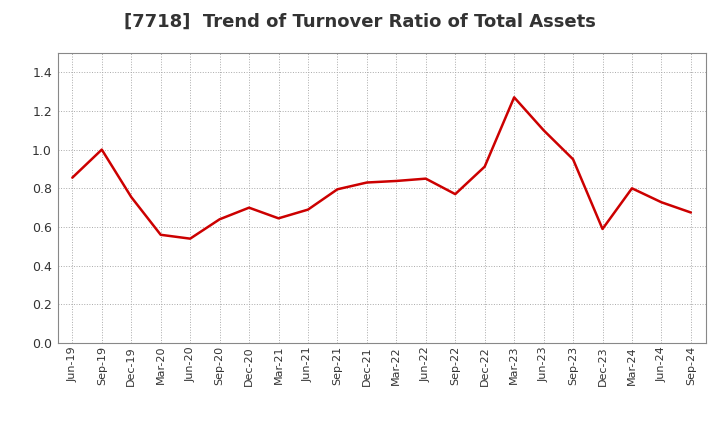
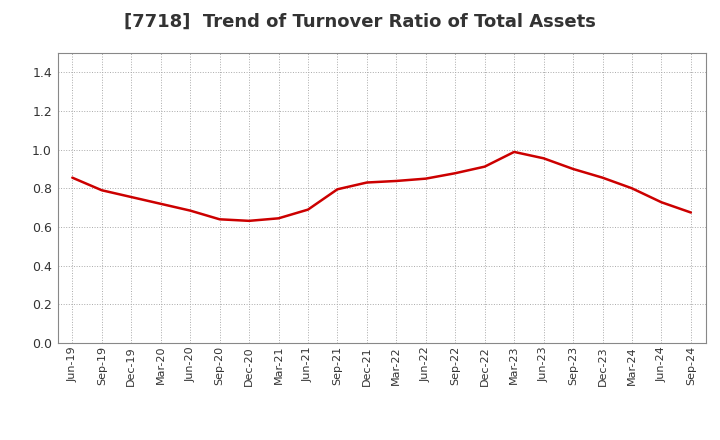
Sep-19: 1.00 -> 0.79
Mar-20: 0.56 -> 0.72
Jun-20: 0.54 -> 0.69
Dec-20: 0.70 -> 0.63
Sep-22: 0.77 -> 0.88
Mar-23: 1.27 -> 0.99
Jun-23: 1.10 -> 0.95
Sep-23: 0.95 -> 0.90
Dec-23: 0.59 -> 0.85
